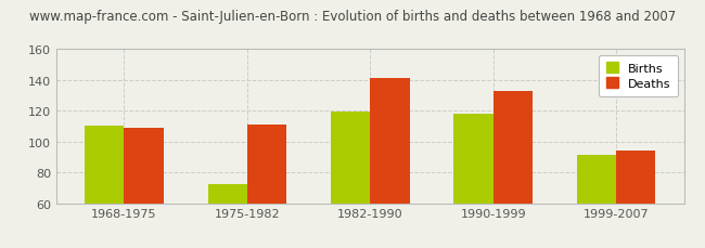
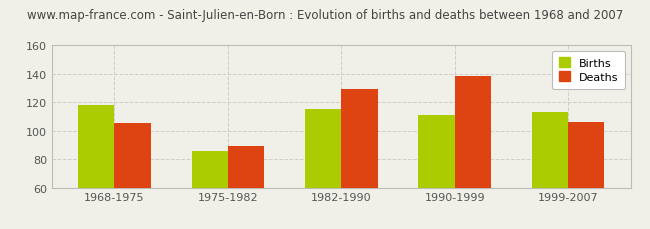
Births/1968-1975: 110 -> 118
Deaths/1968-1975: 109 -> 105
Births/1975-1982: 72 -> 86
Deaths/1975-1982: 111 -> 89
Births/1982-1990: 119 -> 115
Deaths/1982-1990: 141 -> 129
Births/1990-1999: 118 -> 111
Deaths/1990-1999: 133 -> 138
Births/1999-2007: 91 -> 113
Deaths/1999-2007: 94 -> 106
